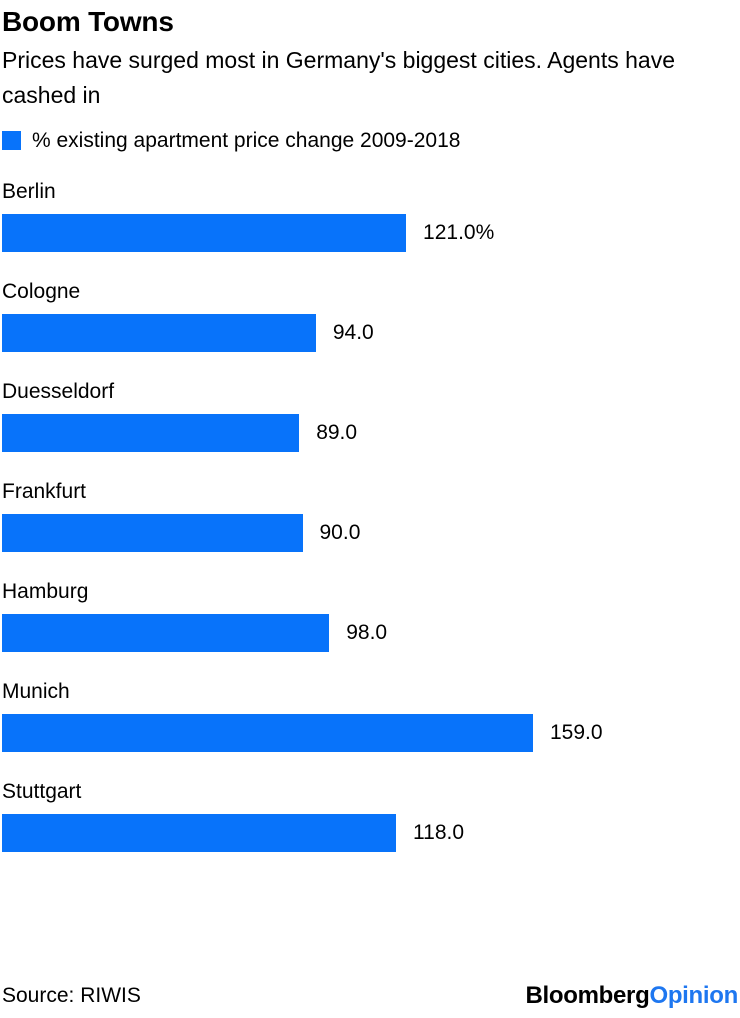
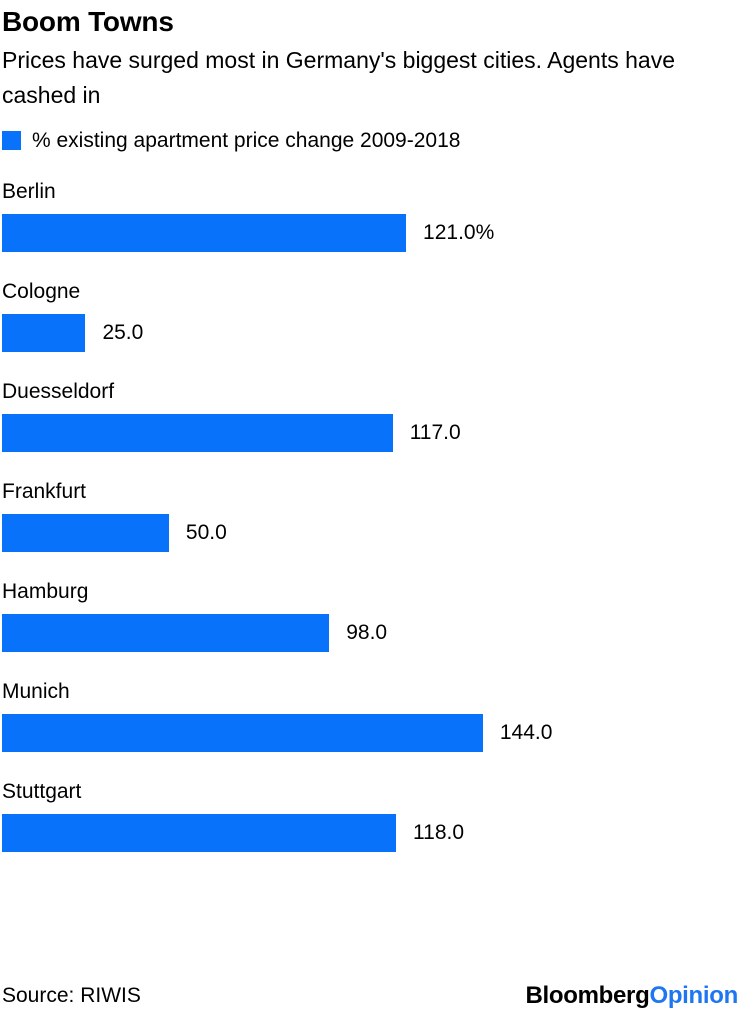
Cologne: 94.0 -> 25.0
Duesseldorf: 89.0 -> 117.0
Frankfurt: 90.0 -> 50.0
Munich: 159.0 -> 144.0
